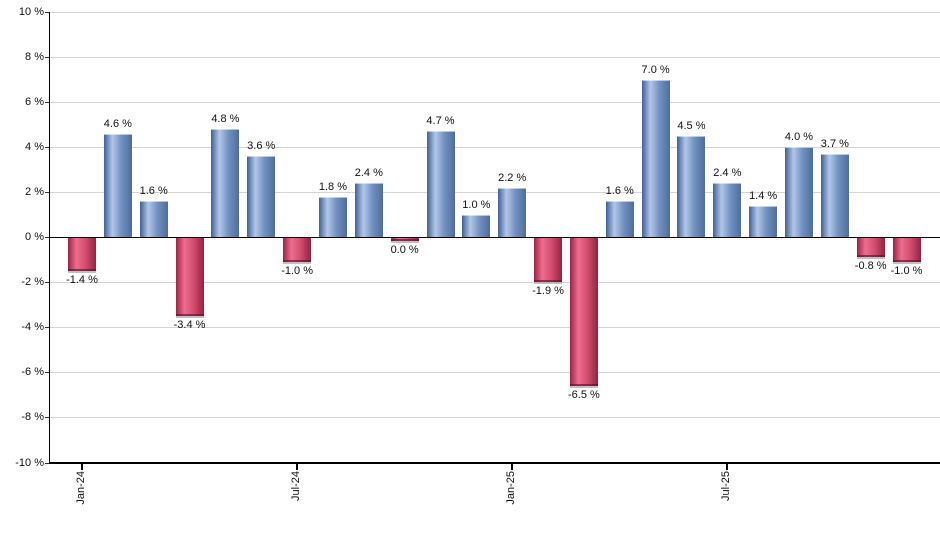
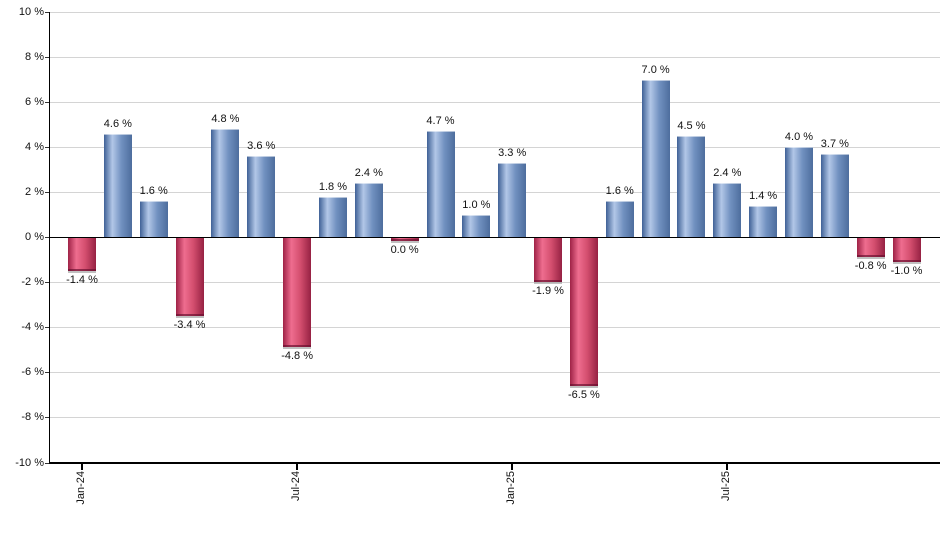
Jul-24: -1.0 -> -4.8
Jan-25: 2.2 -> 3.3
